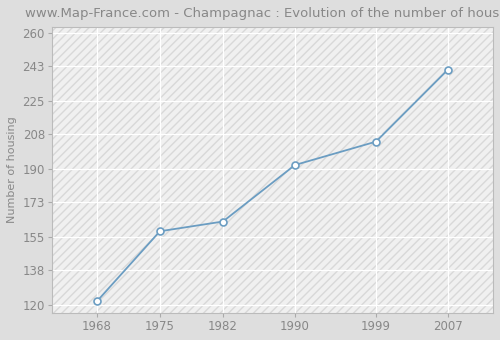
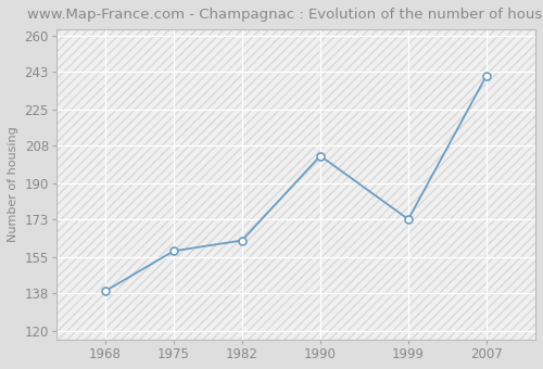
1968: 122 -> 139
1990: 192 -> 203
1999: 204 -> 173
